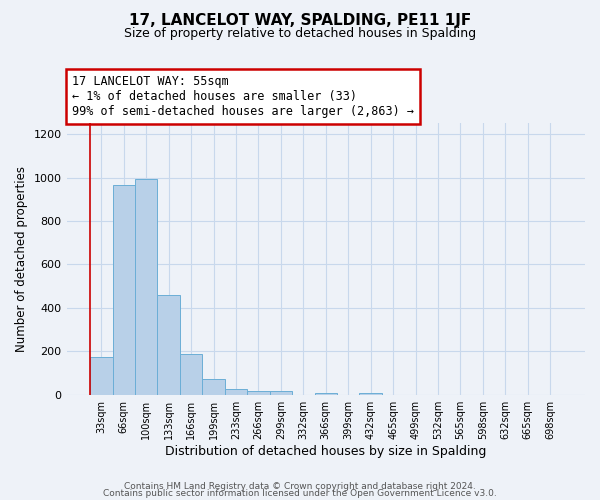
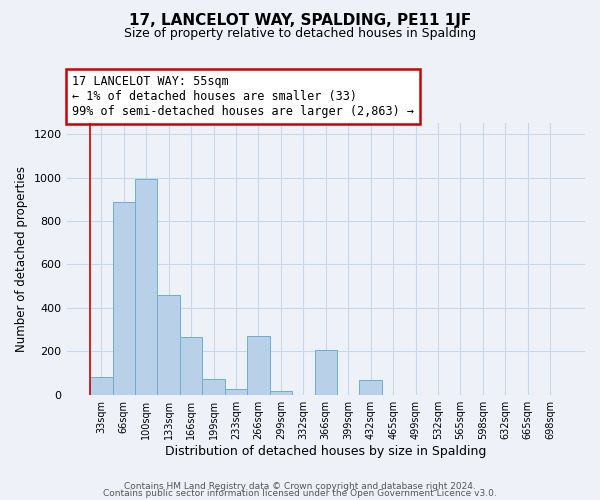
33sqm: 175 -> 80
66sqm: 965 -> 885
166sqm: 188 -> 265
266sqm: 18 -> 270
366sqm: 10 -> 205
432sqm: 10 -> 70
